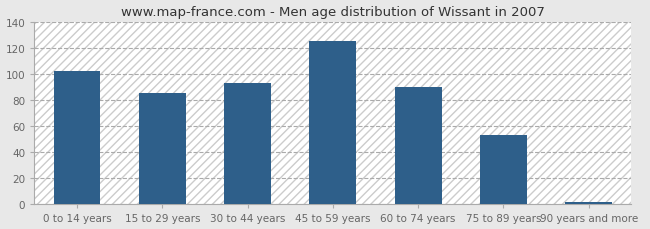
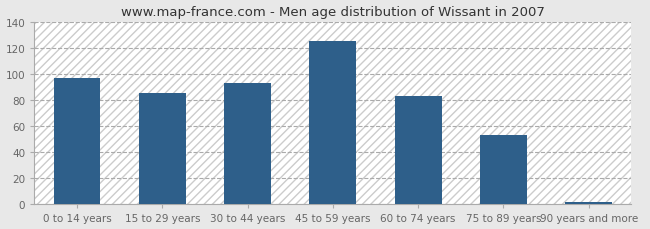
0 to 14 years: 102 -> 97
60 to 74 years: 90 -> 83
